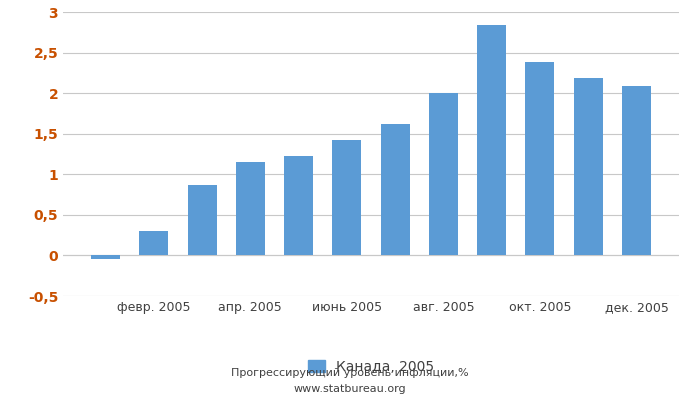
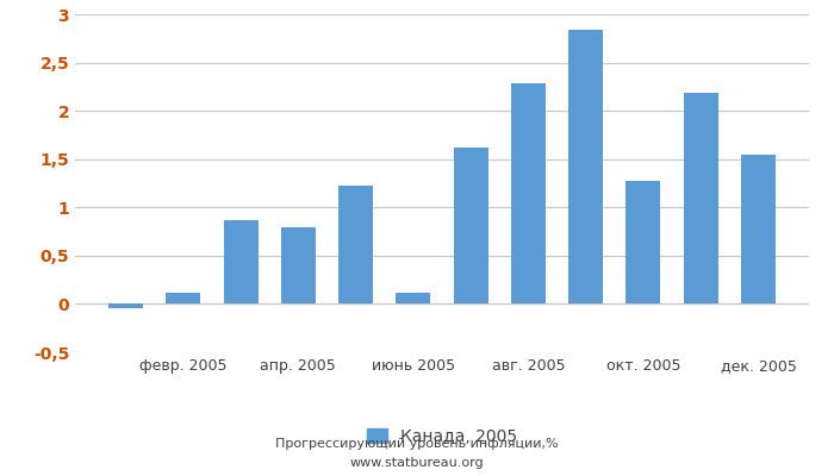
февр. 2005: 0,30 -> 0,12
апр. 2005: 1,15 -> 0,80
июнь 2005: 1,42 -> 0,12
авг. 2005: 2,00 -> 2,28
окт. 2005: 2,38 -> 1,28
дек. 2005: 2,09 -> 1,54
